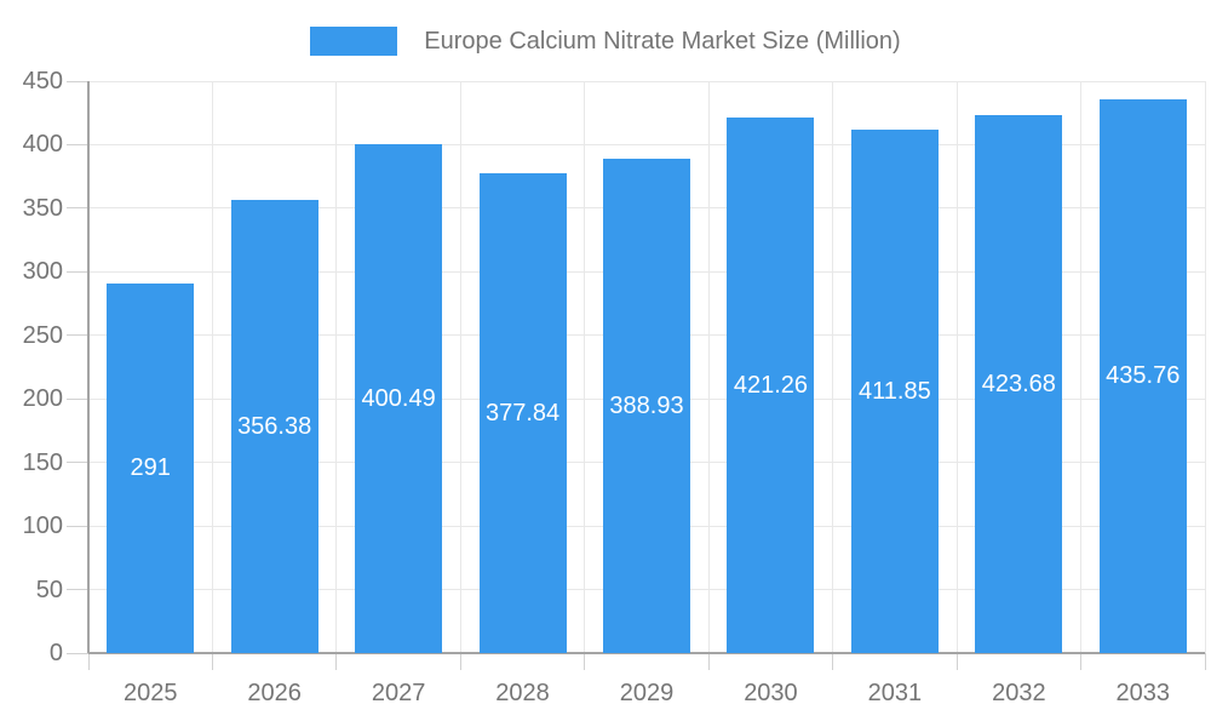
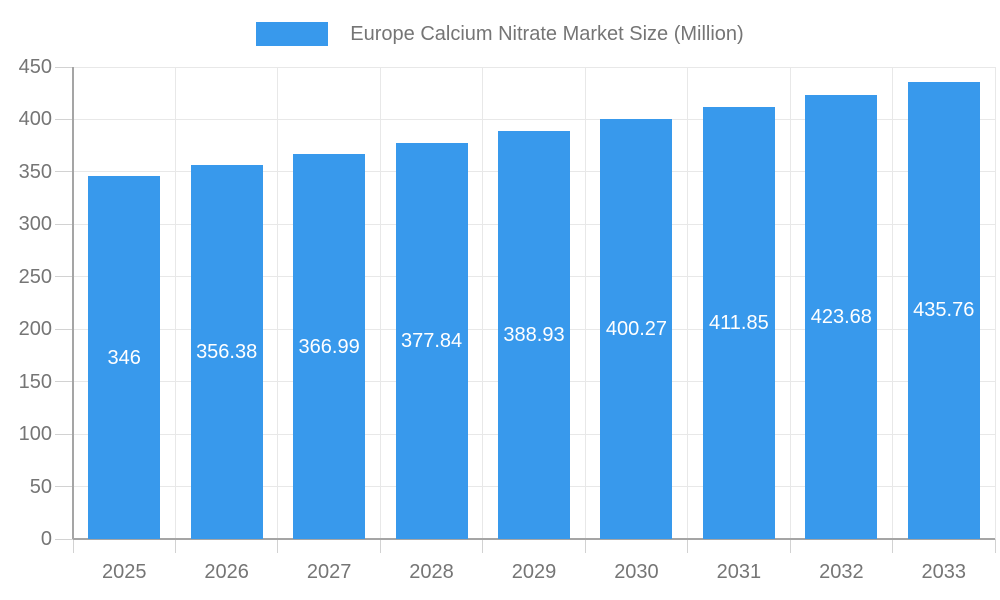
2025: 291 -> 346
2027: 400.49 -> 366.99
2030: 421.26 -> 400.27
